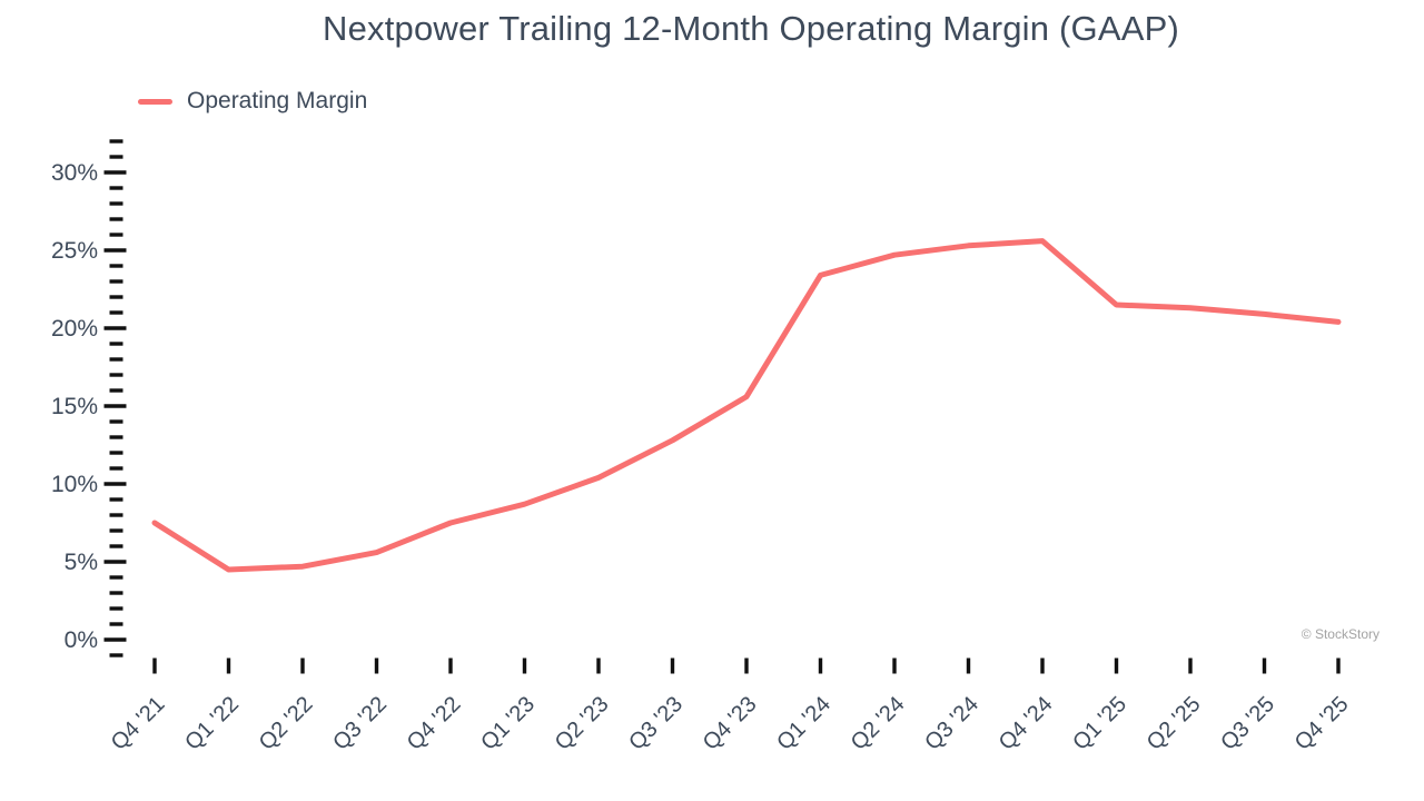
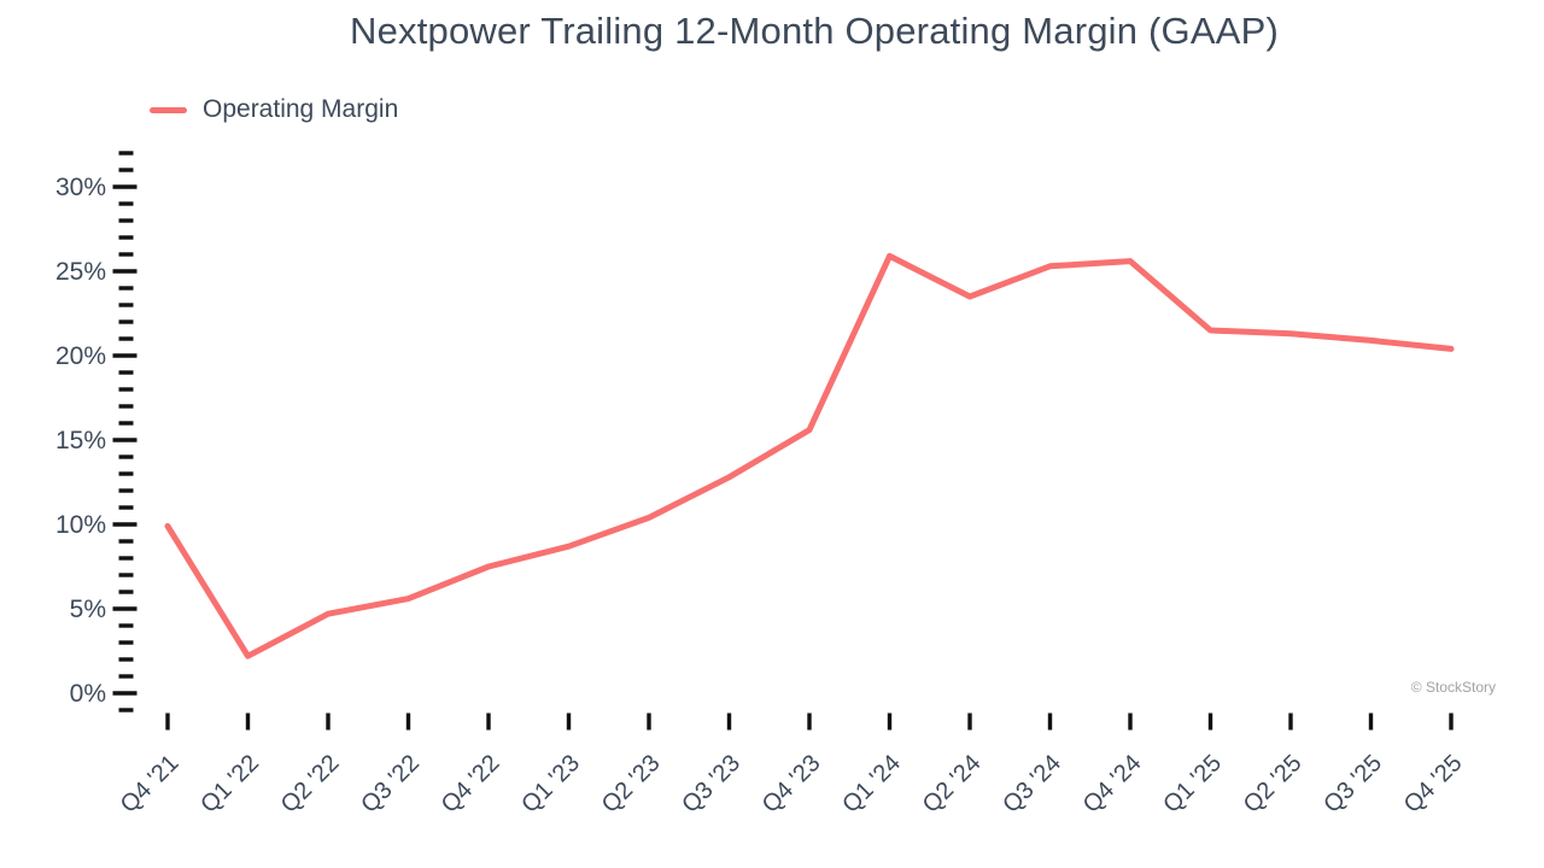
Q4 '21: 7.5% -> 9.9%
Q1 '22: 4.5% -> 2.2%
Q1 '24: 23.4% -> 25.9%
Q2 '24: 24.7% -> 23.5%
